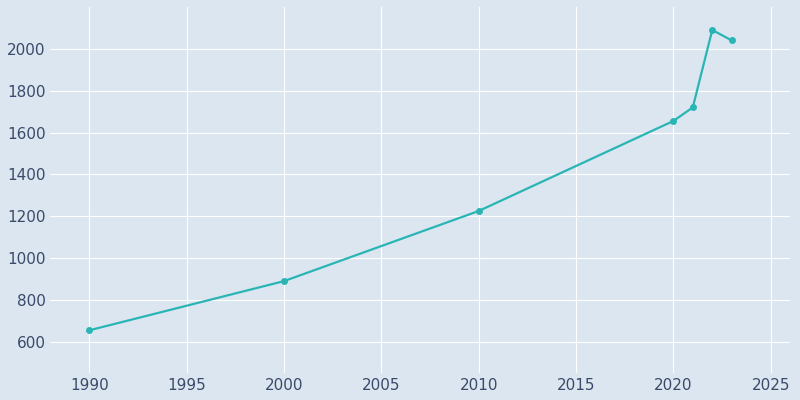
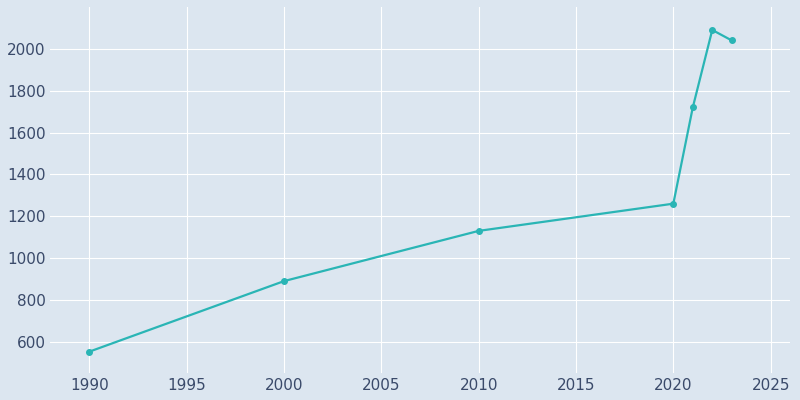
1990: 655 -> 553
2010: 1225 -> 1130
2020: 1655 -> 1260
